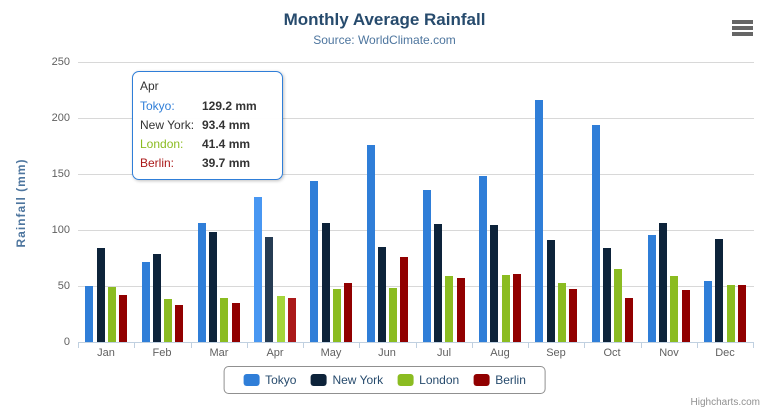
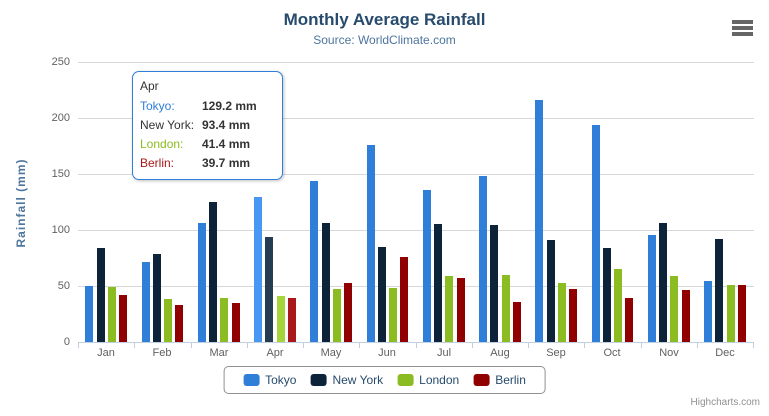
New York/Mar: 98 -> 125
Berlin/Aug: 60 -> 36
